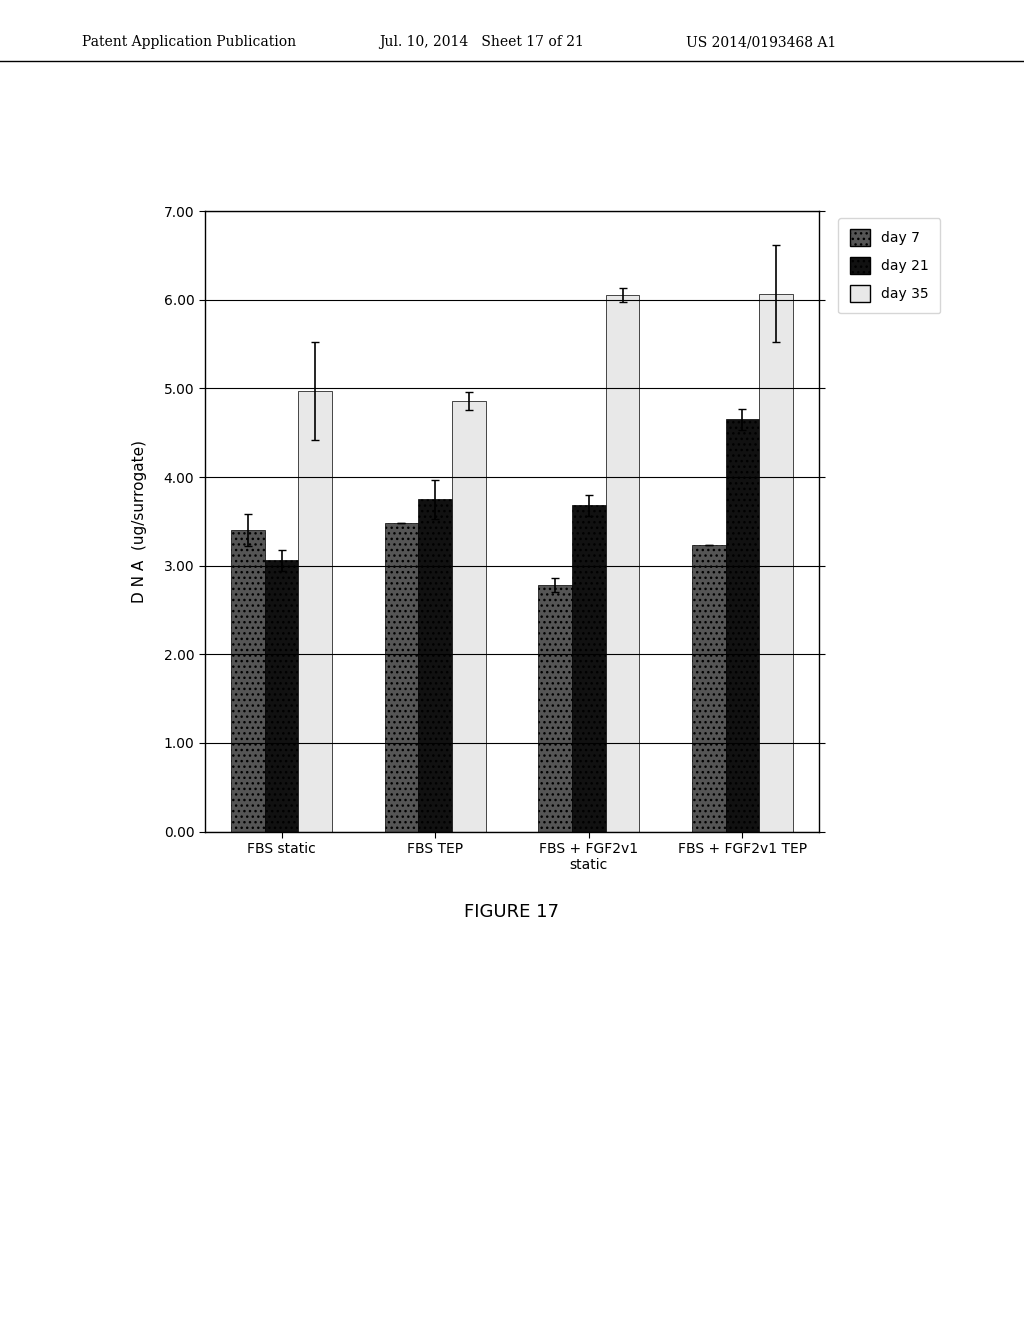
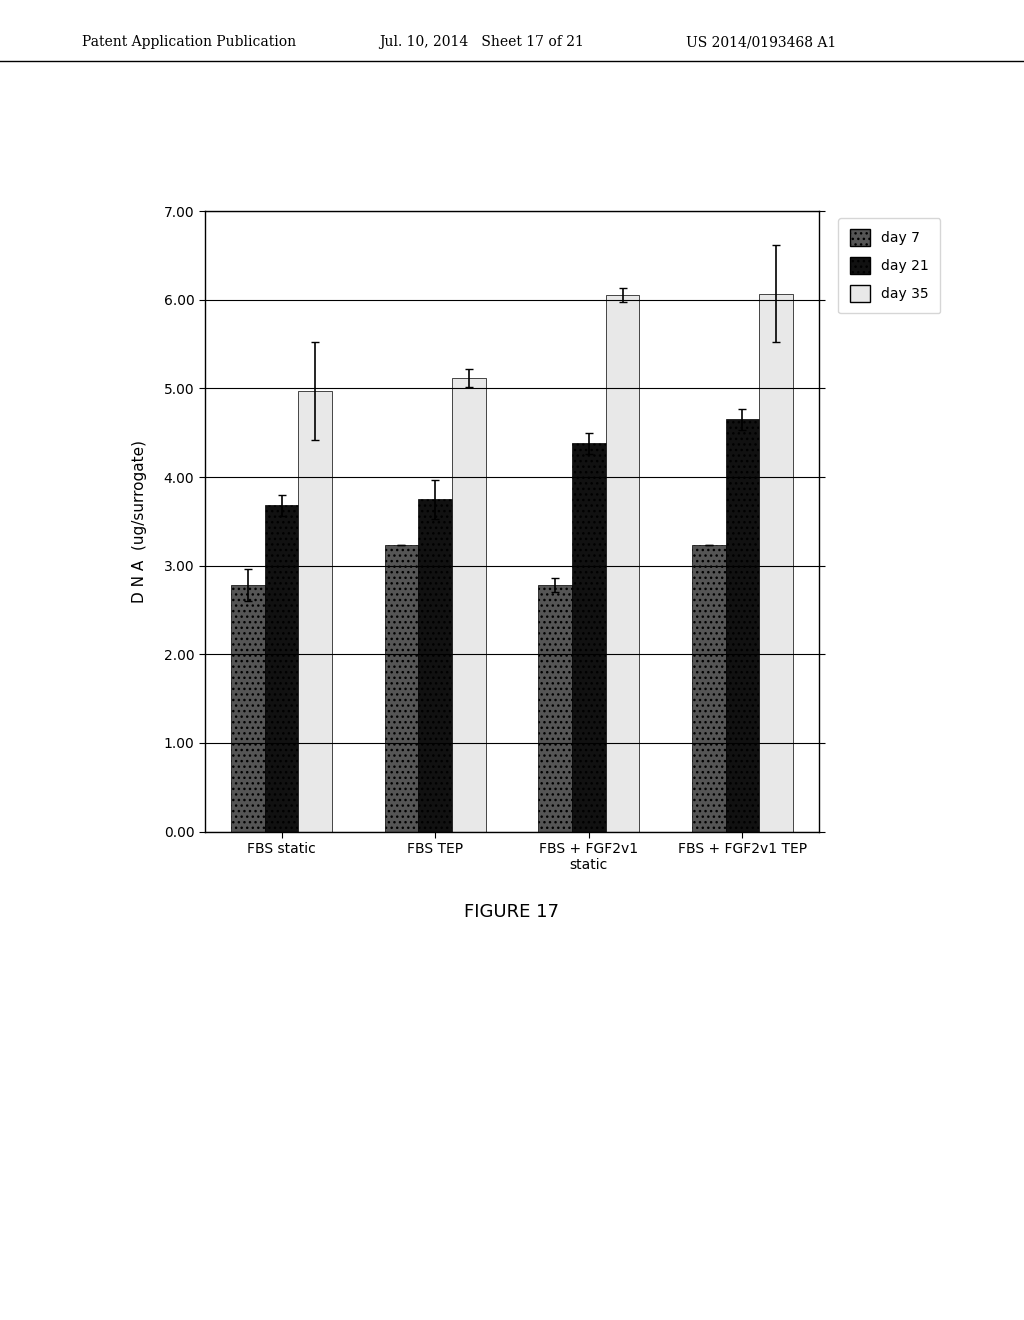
day 7/FBS static: 3.40 -> 2.78
day 21/FBS static: 3.06 -> 3.68
day 7/FBS TEP: 3.48 -> 3.23
day 35/FBS TEP: 4.86 -> 5.12
day 21/FBS + FGF2v1 static: 3.68 -> 4.38
